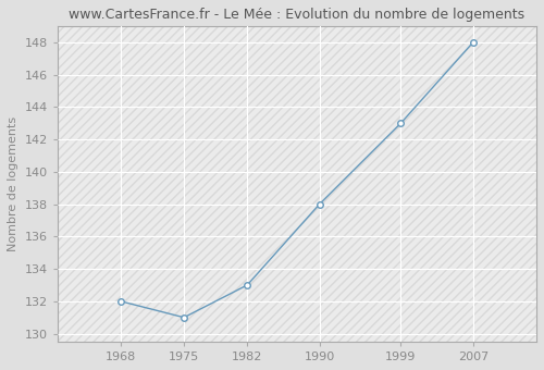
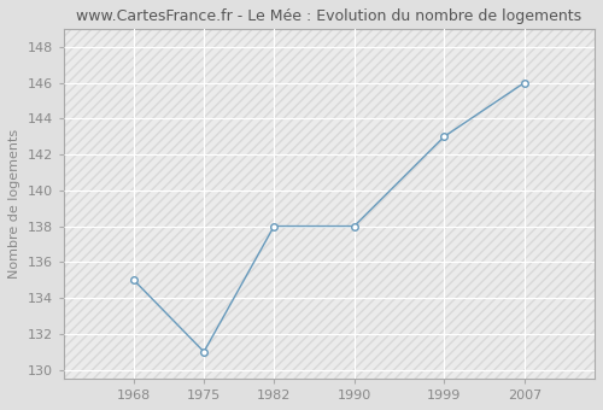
1968: 132 -> 135
1982: 133 -> 138
2007: 148 -> 146
